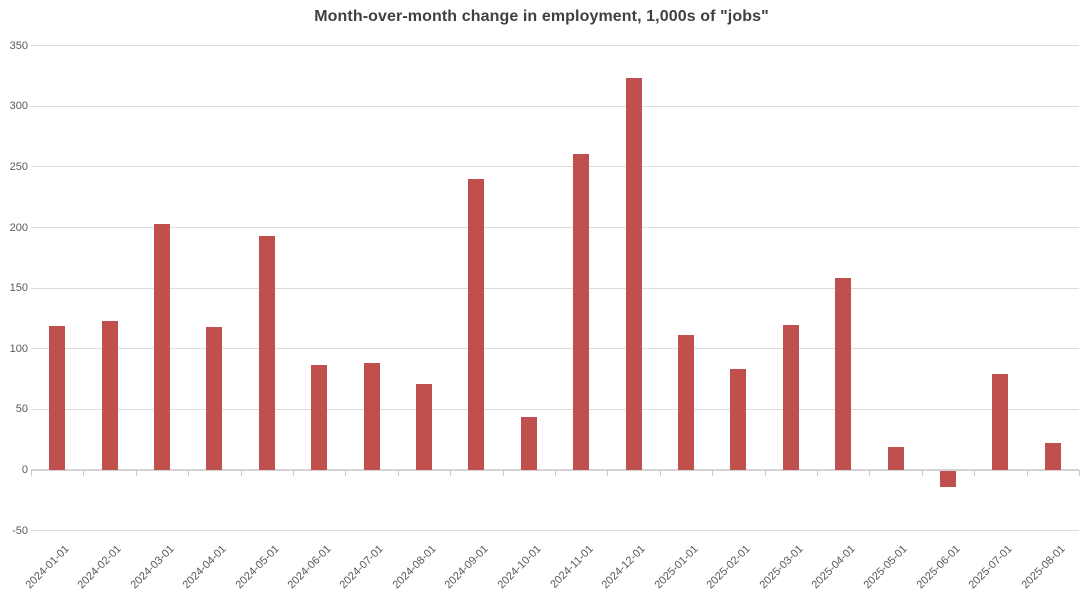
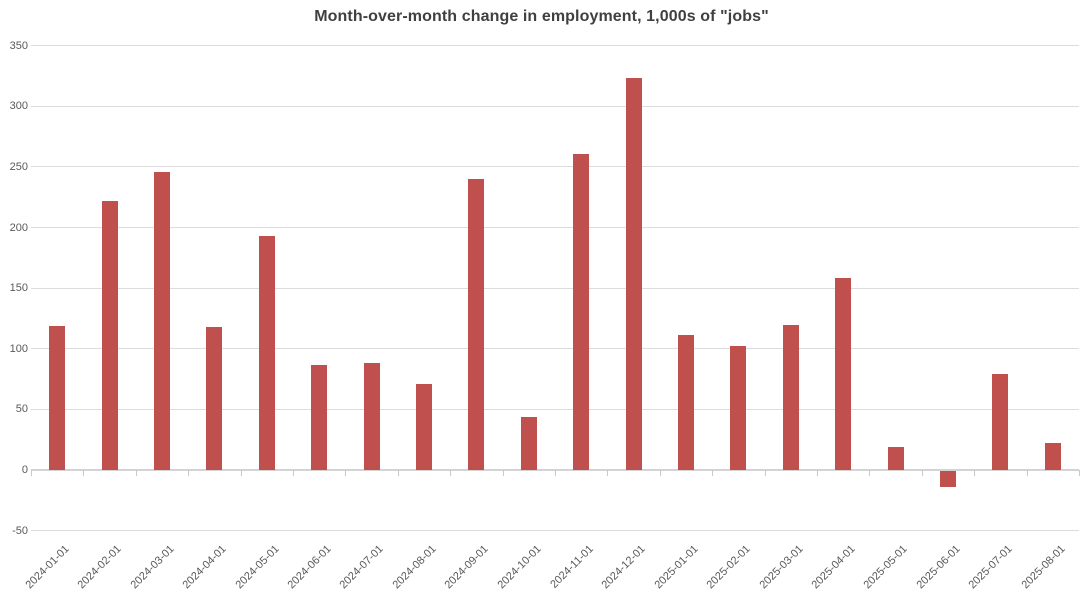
2024-02-01: 123 -> 222
2024-03-01: 203 -> 246
2025-02-01: 83 -> 102
